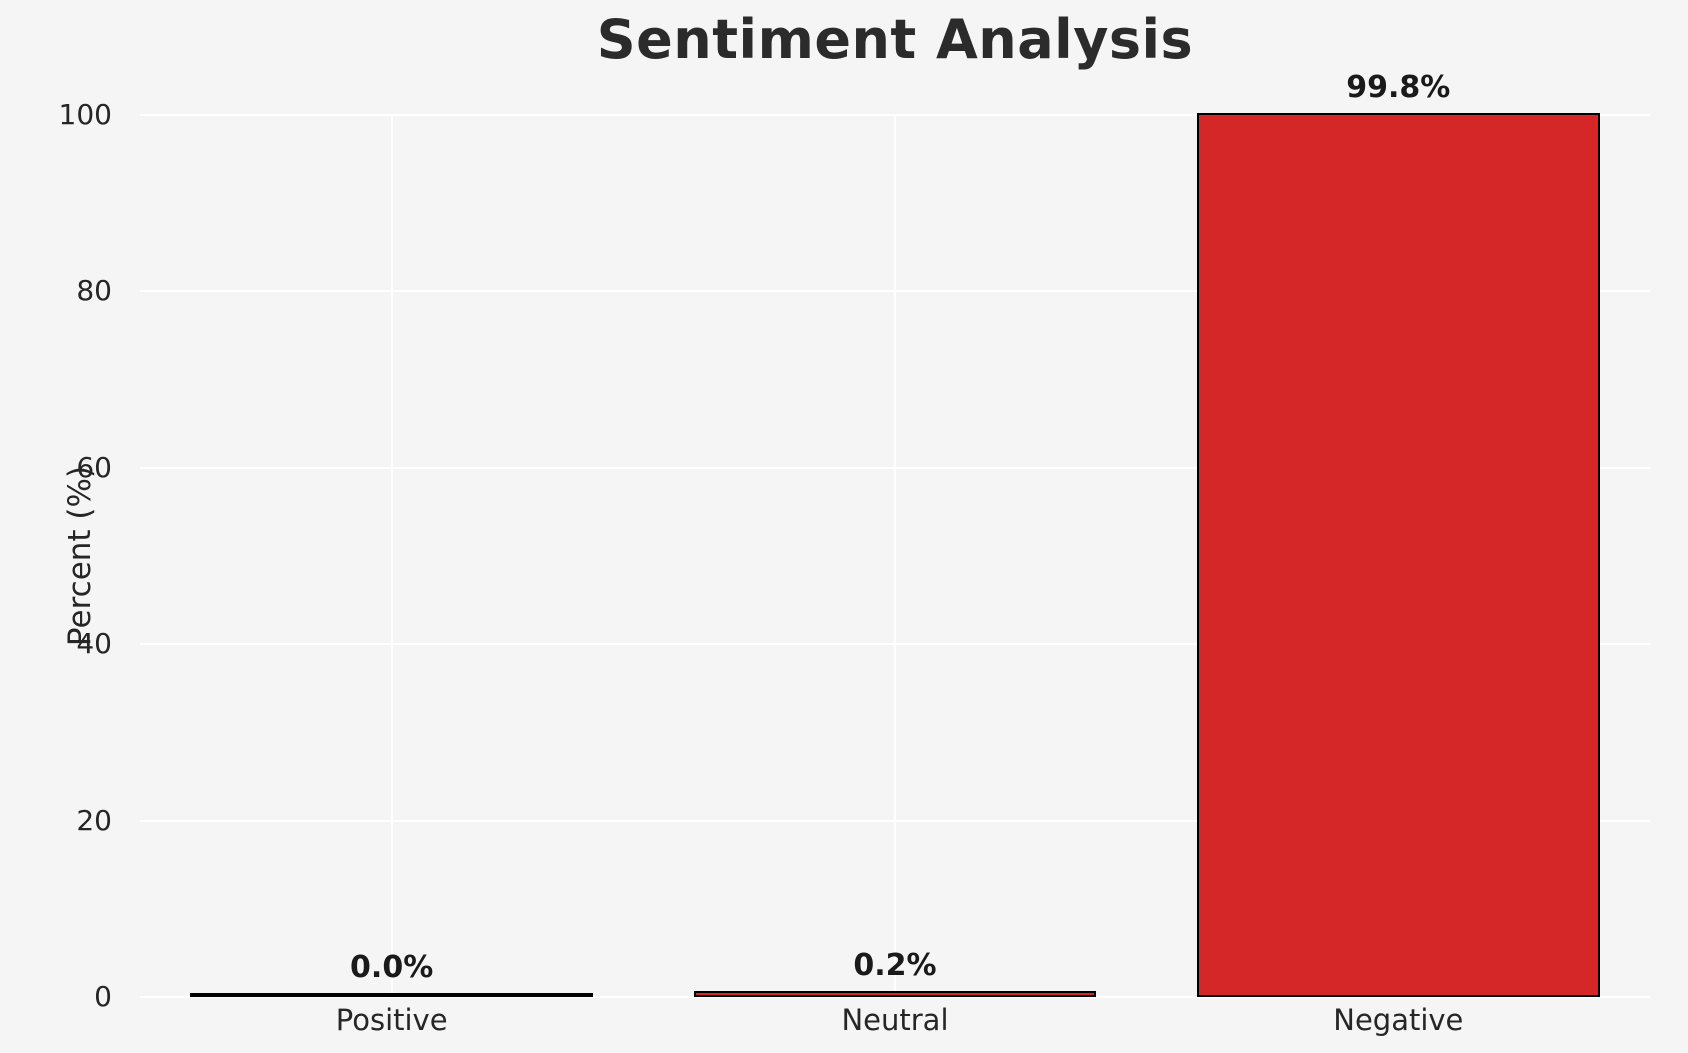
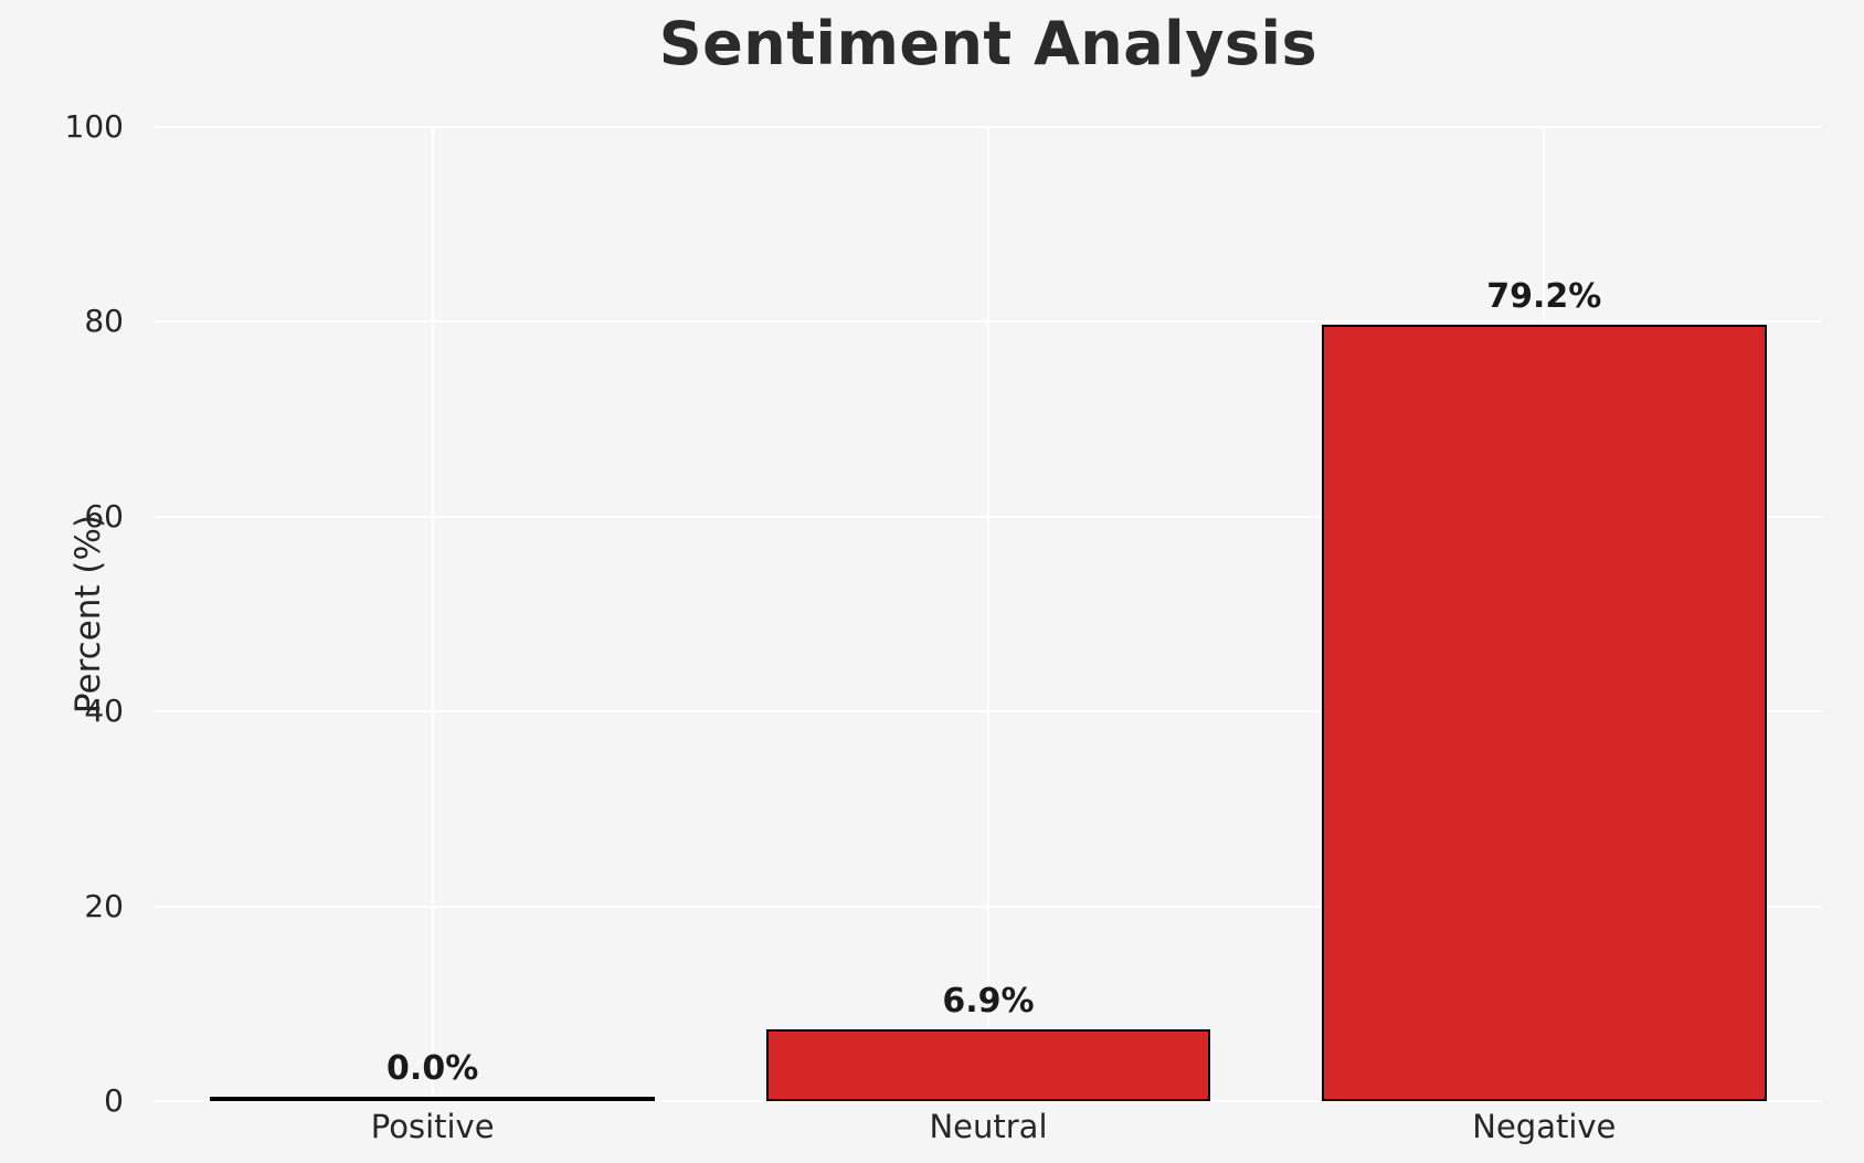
Neutral: 0.2% -> 6.9%
Negative: 99.8% -> 79.2%
